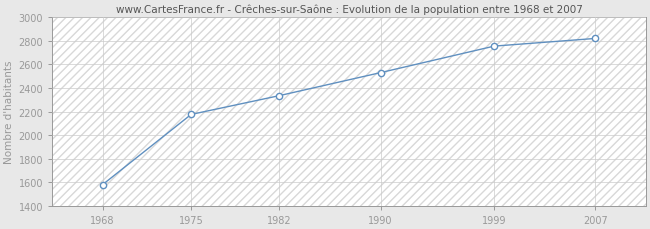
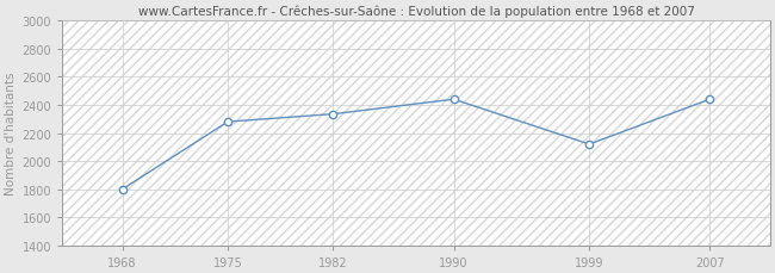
1968: 1580 -> 1800
1975: 2180 -> 2280
1990: 2530 -> 2440
1999: 2760 -> 2120
2007: 2820 -> 2440
